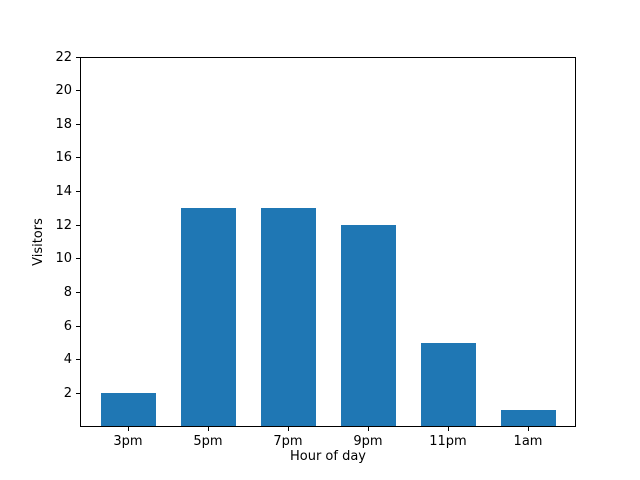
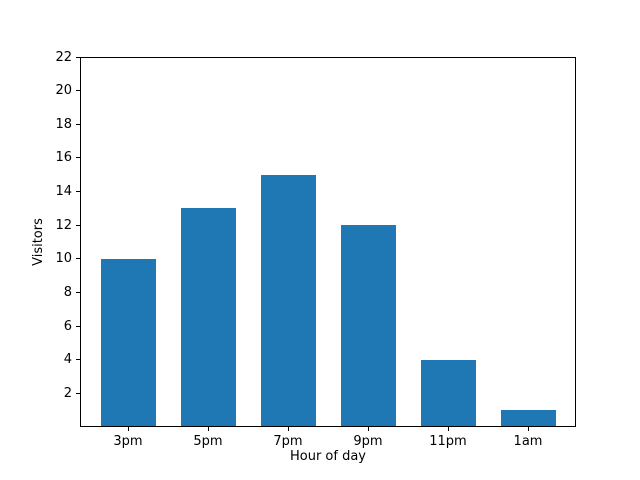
3pm: 2 -> 10
7pm: 13 -> 15
11pm: 5 -> 4
